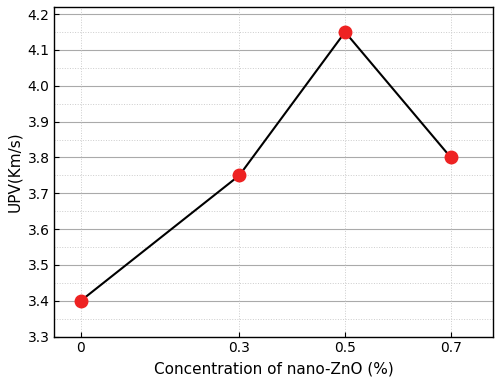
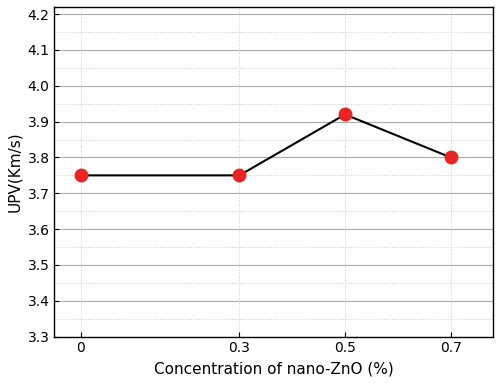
0: 3.40 -> 3.75
0.5: 4.15 -> 3.92
